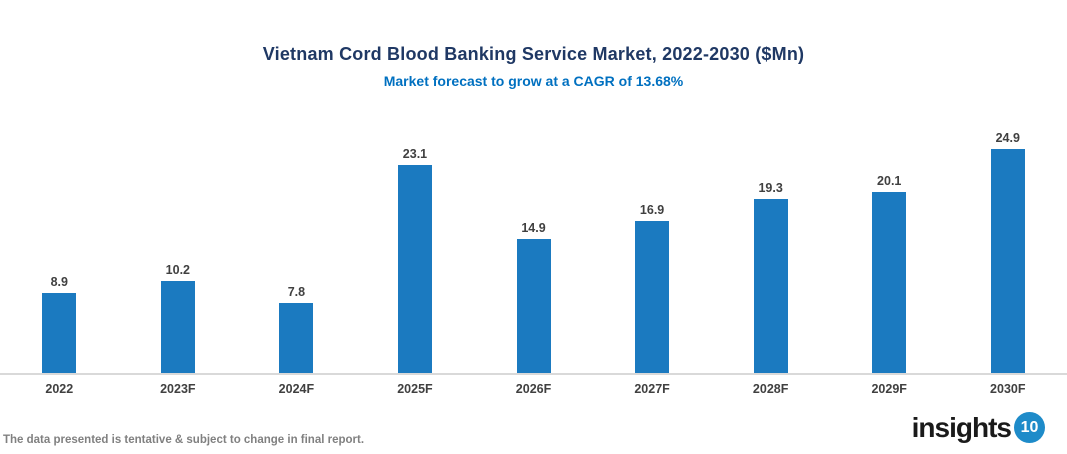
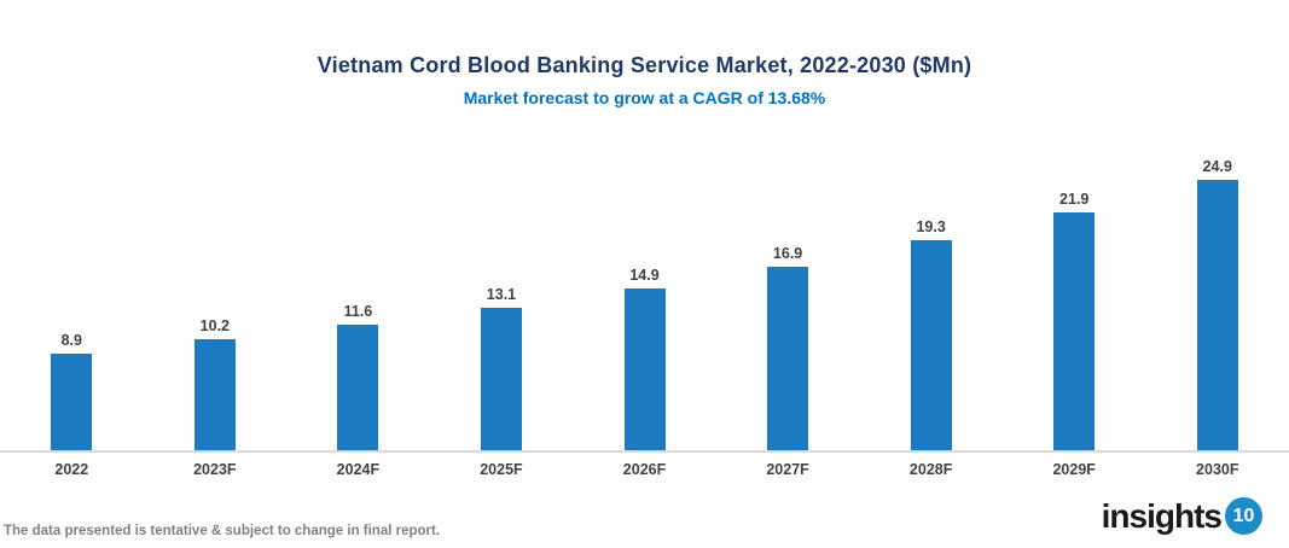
2024F: 7.8 -> 11.6
2025F: 23.1 -> 13.1
2029F: 20.1 -> 21.9
